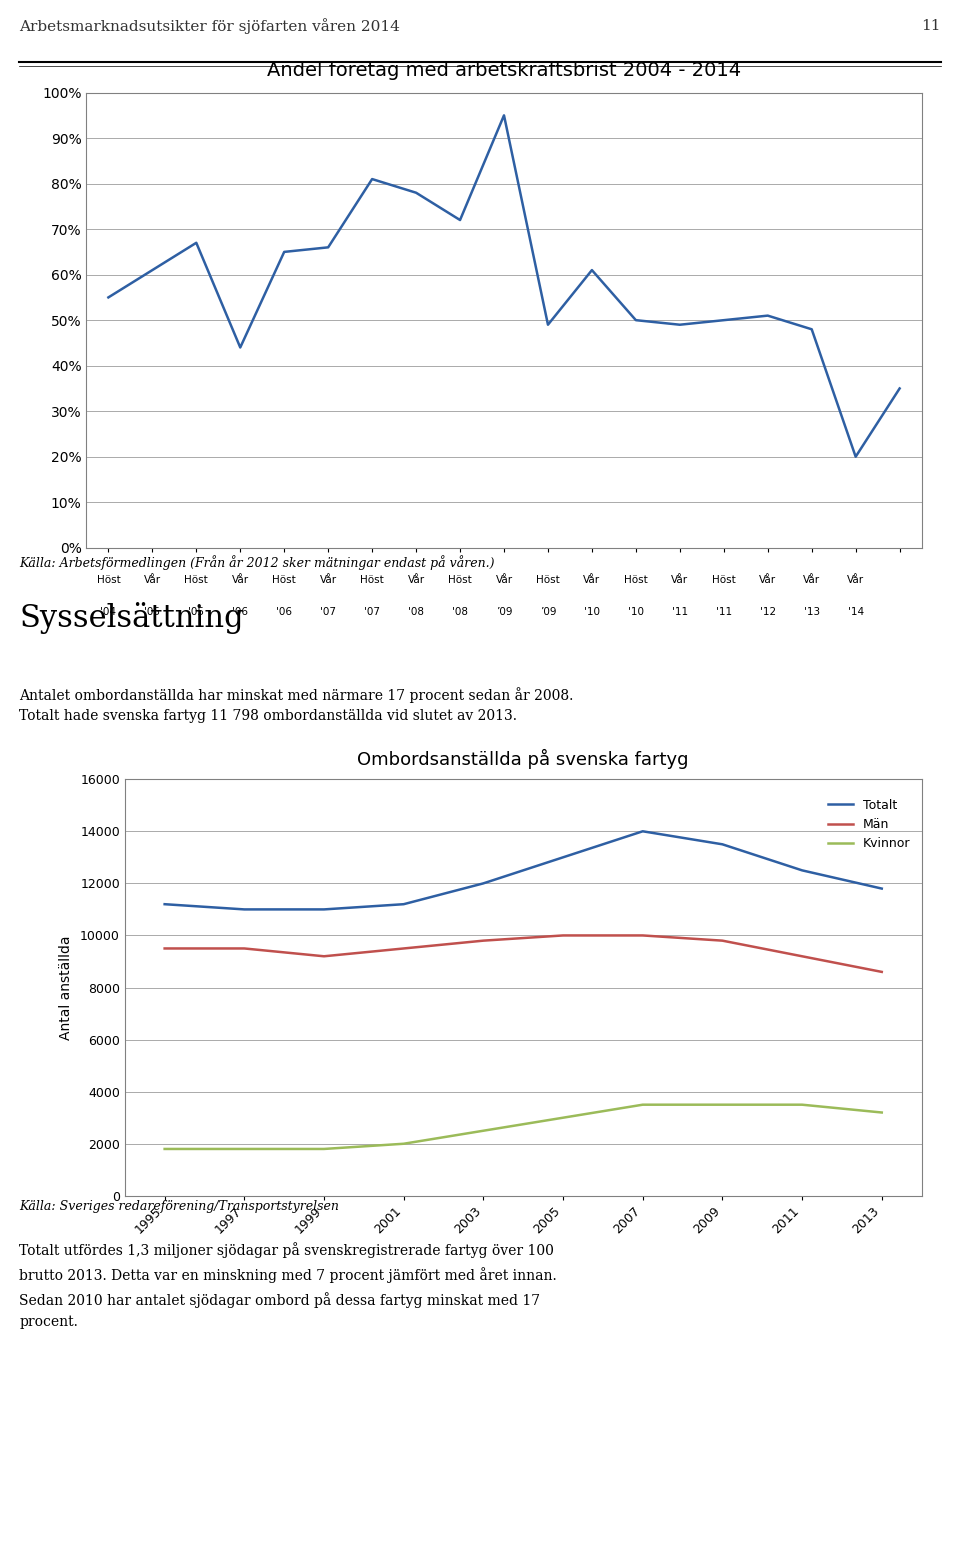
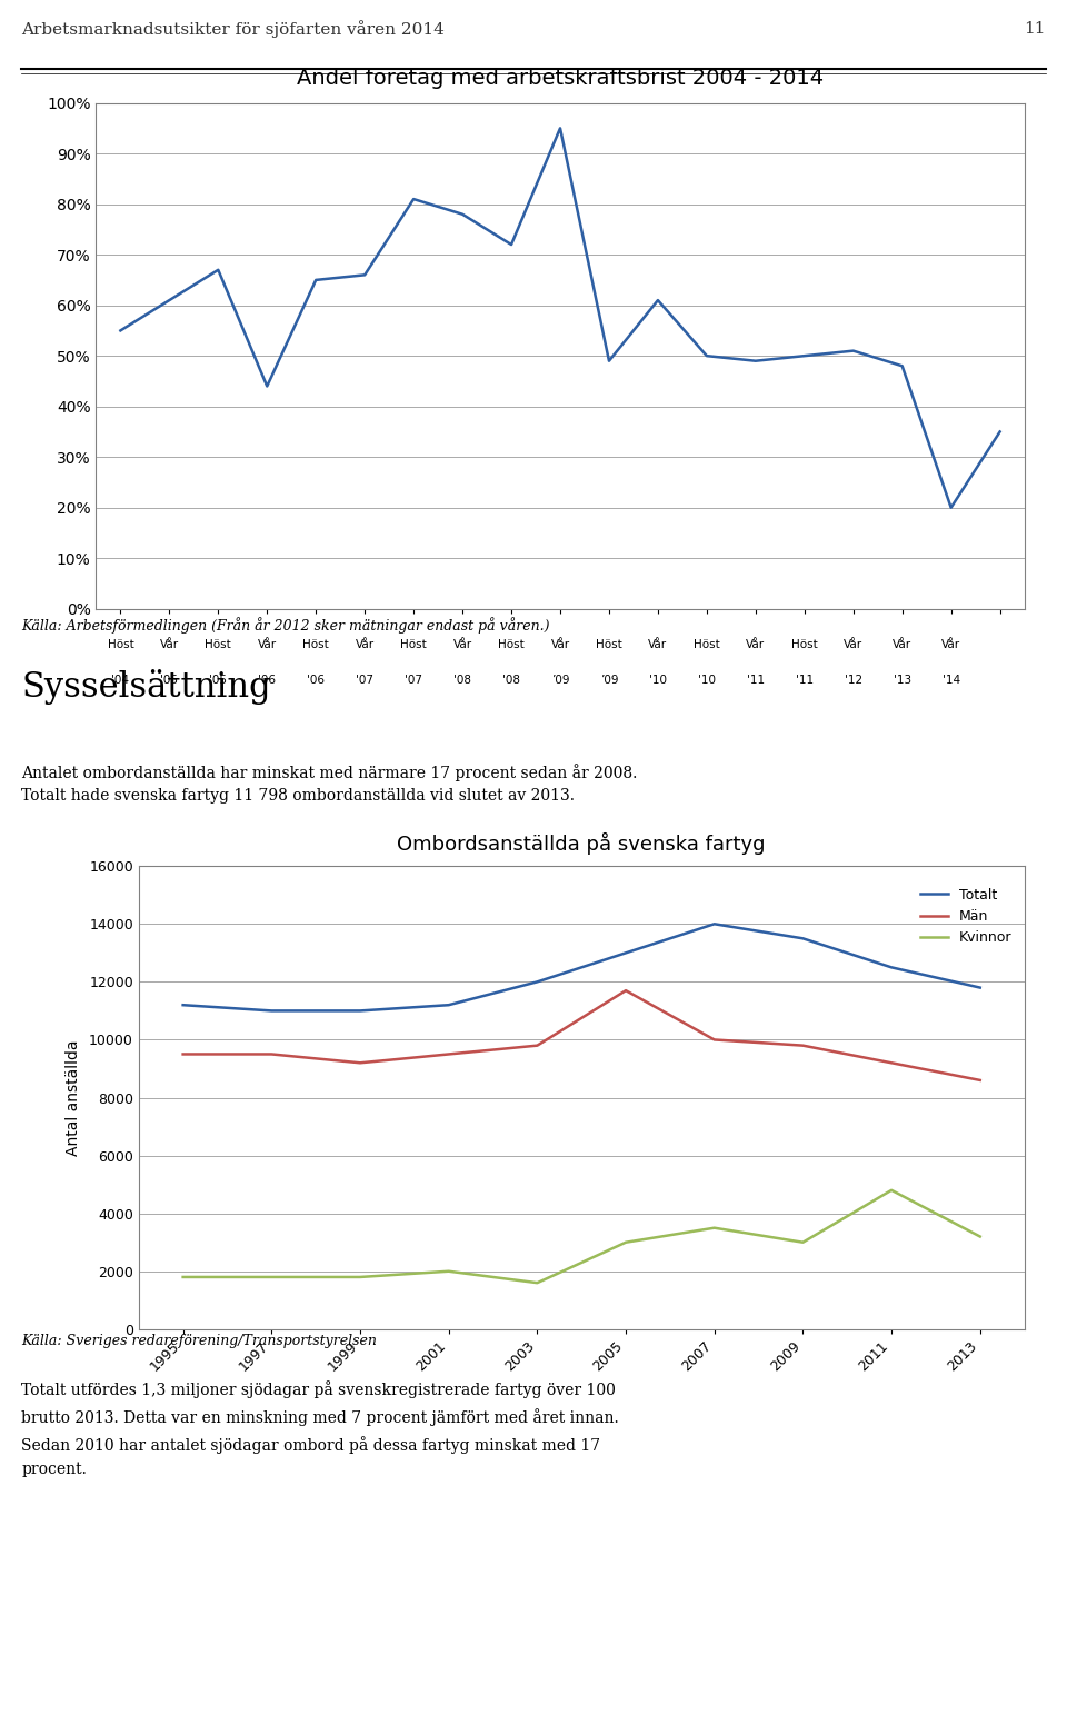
Ombordsanställda på svenska fartyg/Kvinnor/2003: 2500 -> 1600
Ombordsanställda på svenska fartyg/Män/2005: 10000 -> 11700
Ombordsanställda på svenska fartyg/Kvinnor/2009: 3500 -> 3000
Ombordsanställda på svenska fartyg/Kvinnor/2011: 3500 -> 4800
